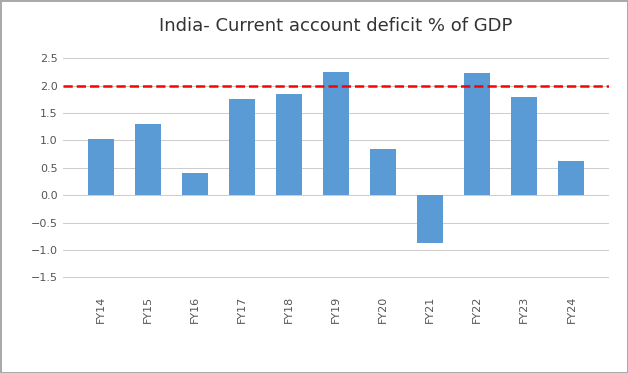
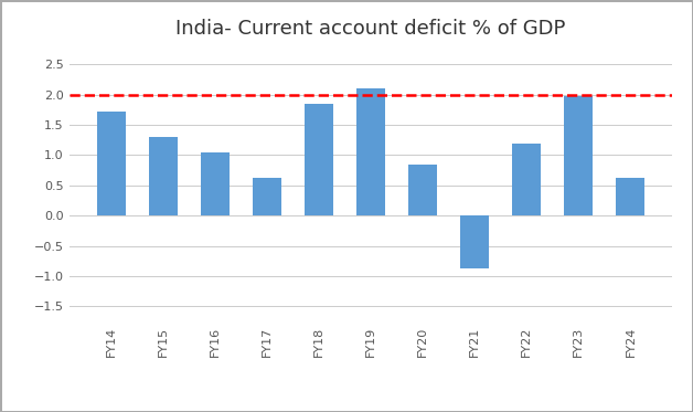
FY14: 1.02 -> 1.72
FY16: 0.40 -> 1.05
FY17: 1.76 -> 0.62
FY19: 2.26 -> 2.10
FY22: 2.24 -> 1.20
FY23: 1.80 -> 1.98
